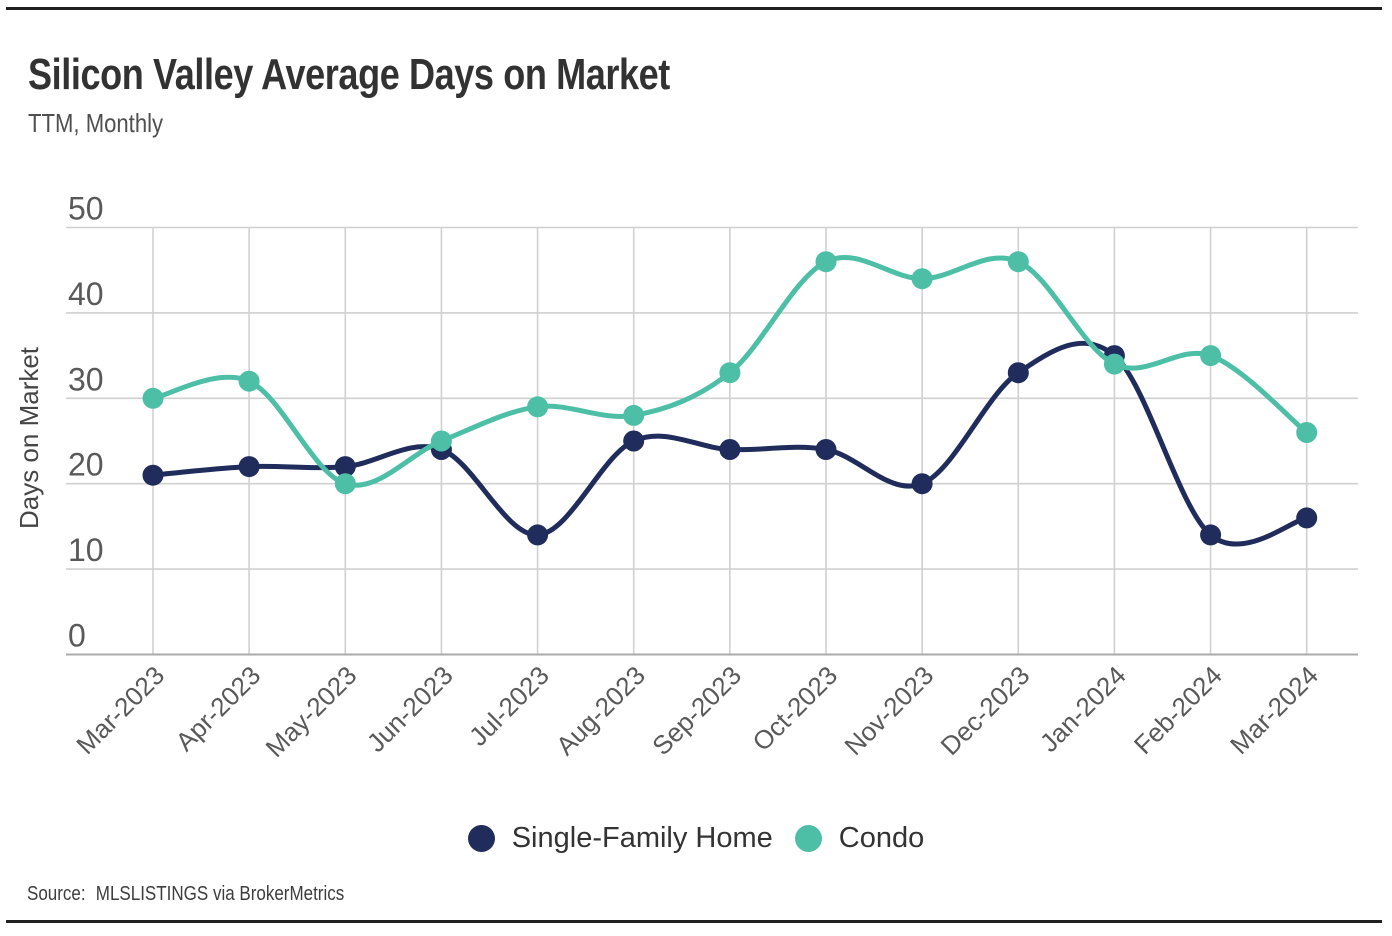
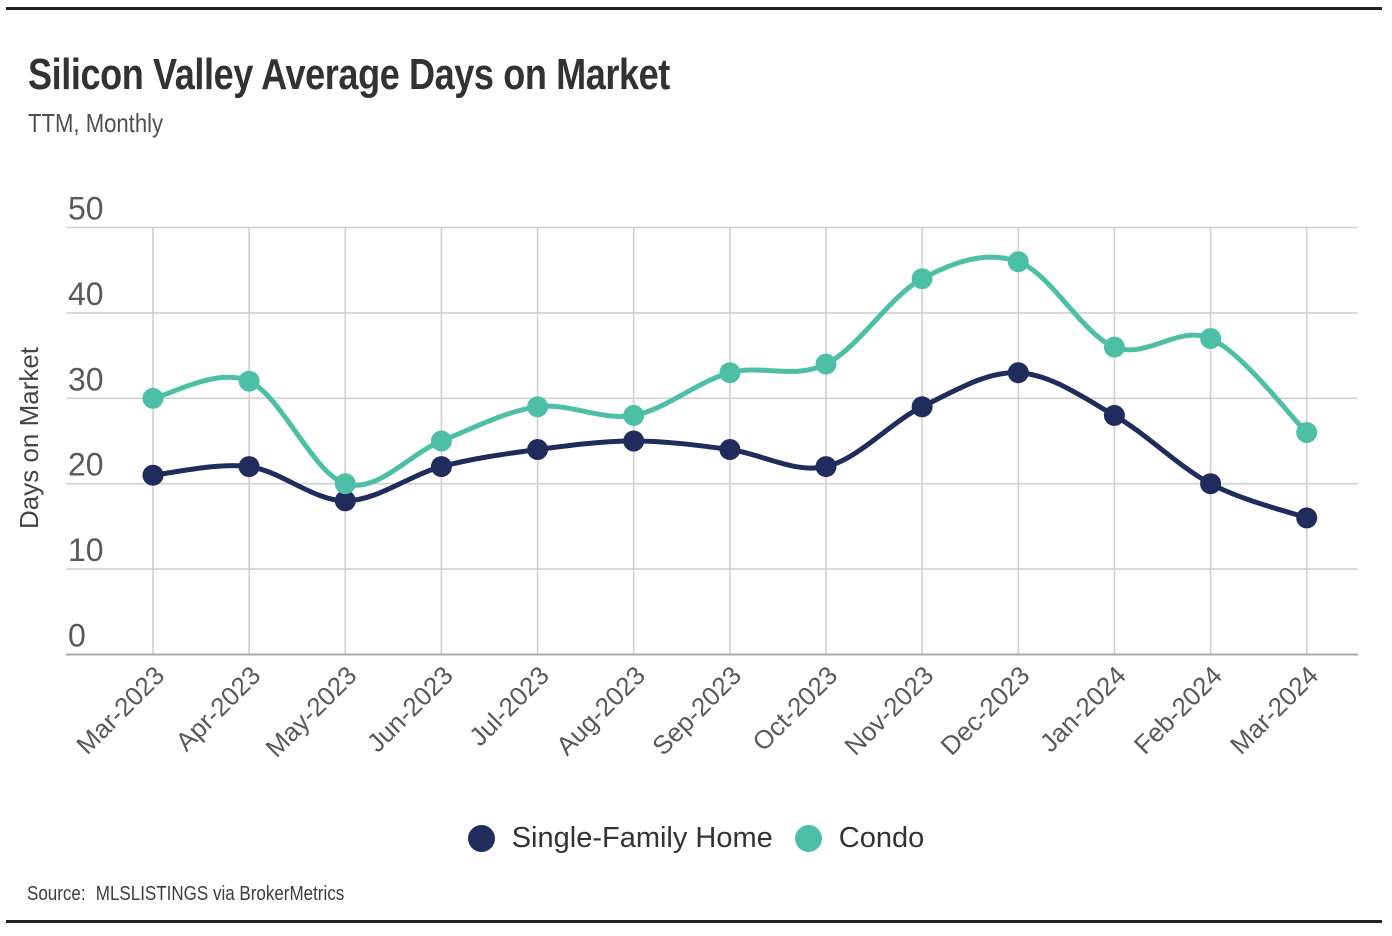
Single-Family Home/May-2023: 22 -> 18
Single-Family Home/Jun-2023: 24 -> 22
Single-Family Home/Jul-2023: 14 -> 24
Single-Family Home/Oct-2023: 24 -> 22
Condo/Oct-2023: 46 -> 34
Single-Family Home/Nov-2023: 20 -> 29
Single-Family Home/Jan-2024: 35 -> 28
Condo/Jan-2024: 34 -> 36
Single-Family Home/Feb-2024: 14 -> 20
Condo/Feb-2024: 35 -> 37
